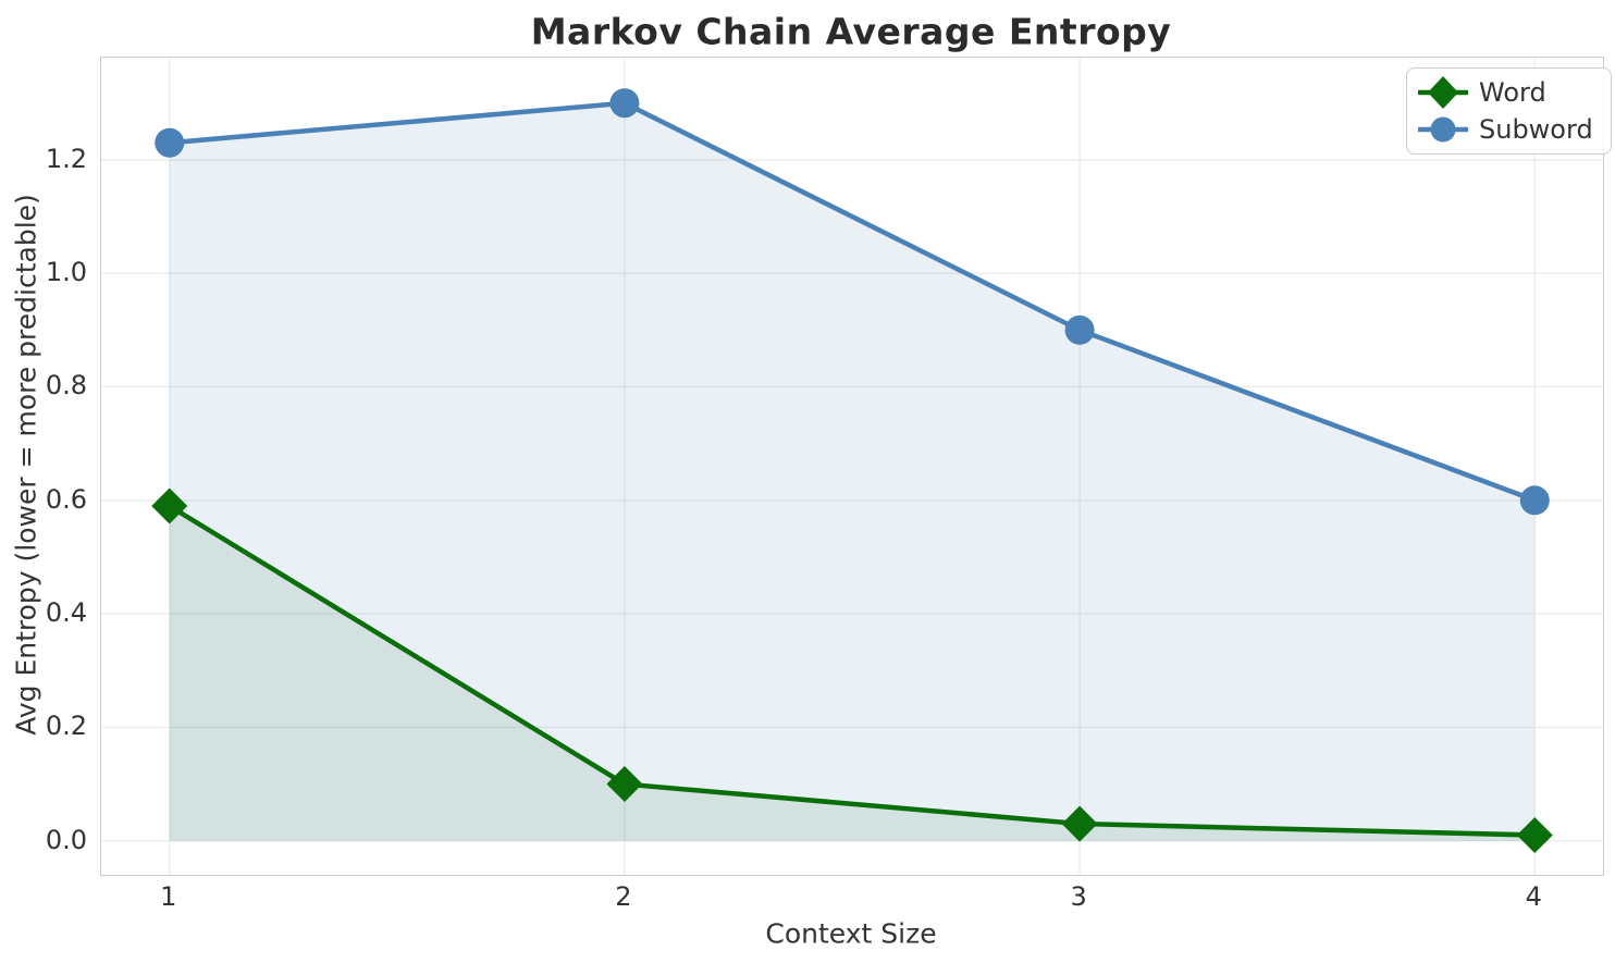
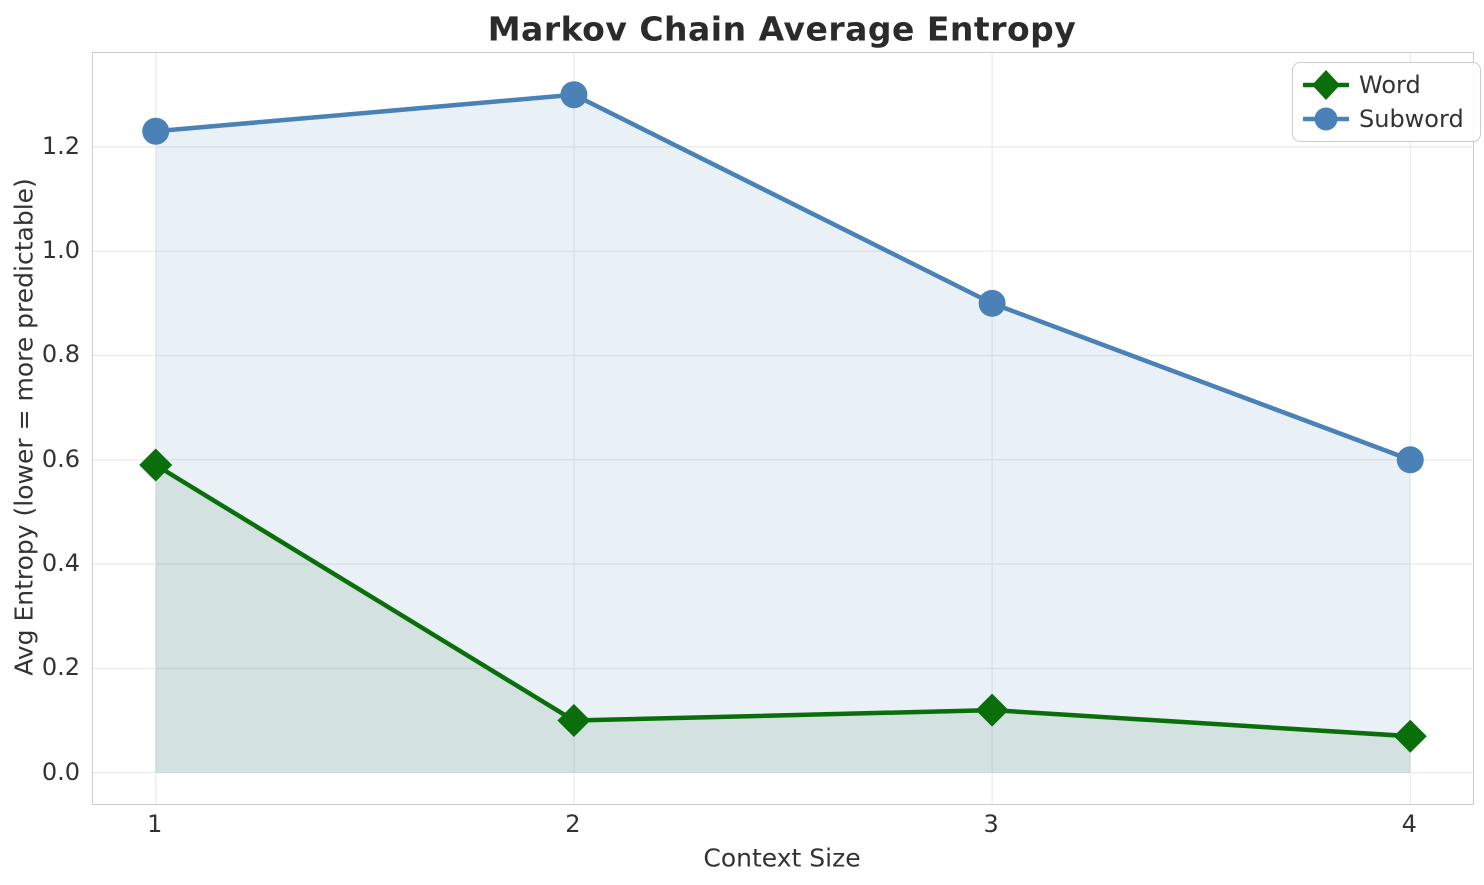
Word/3: 0.03 -> 0.12
Word/4: 0.01 -> 0.07
